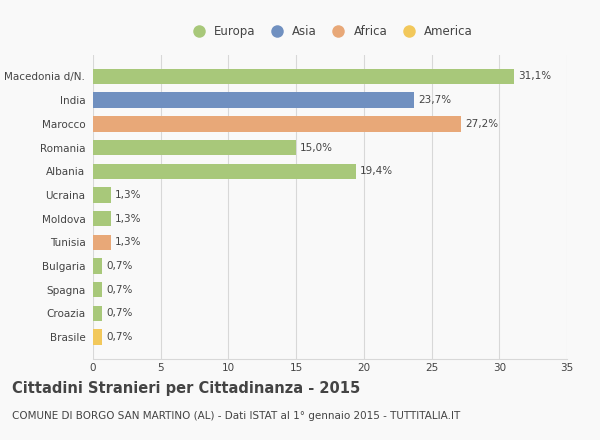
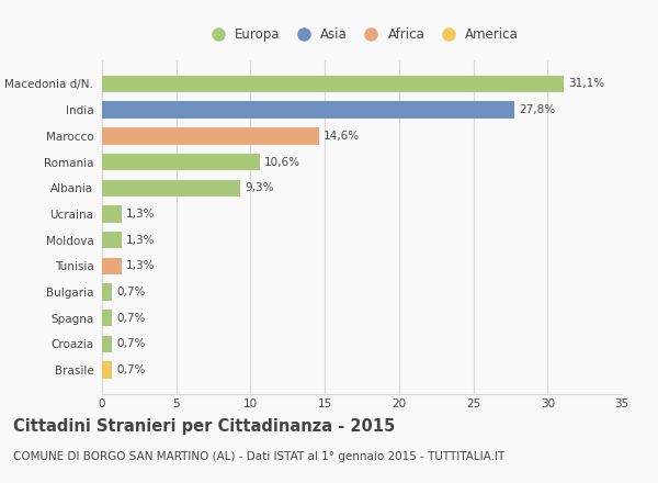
India: 23,7% -> 27,8%
Marocco: 27,2% -> 14,6%
Romania: 15,0% -> 10,6%
Albania: 19,4% -> 9,3%
